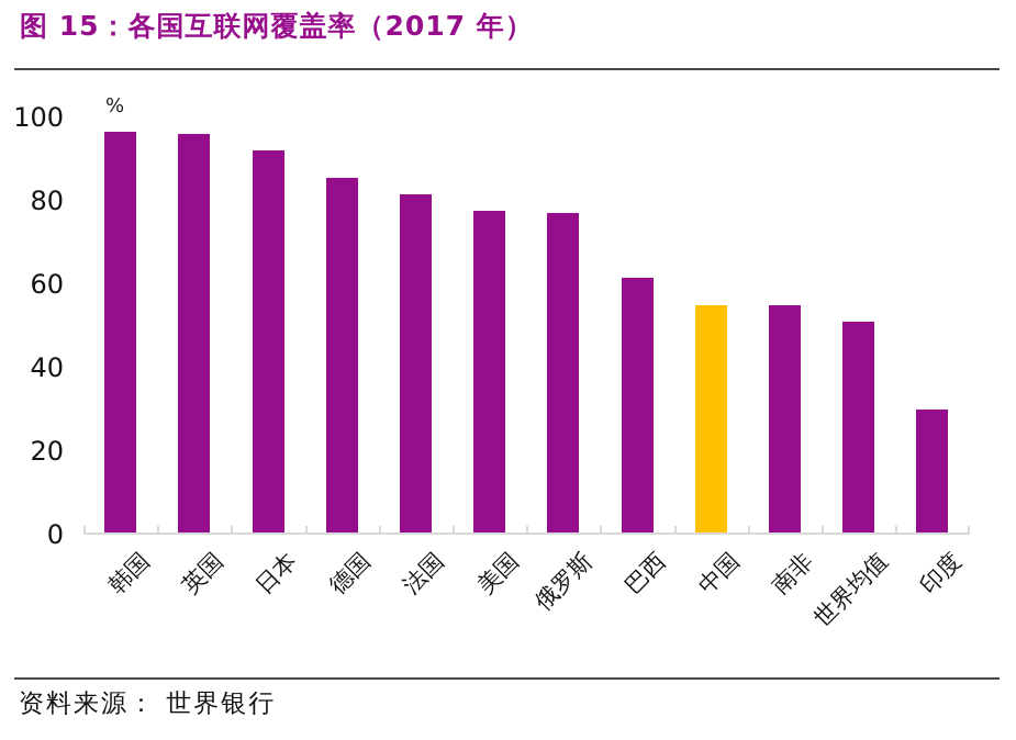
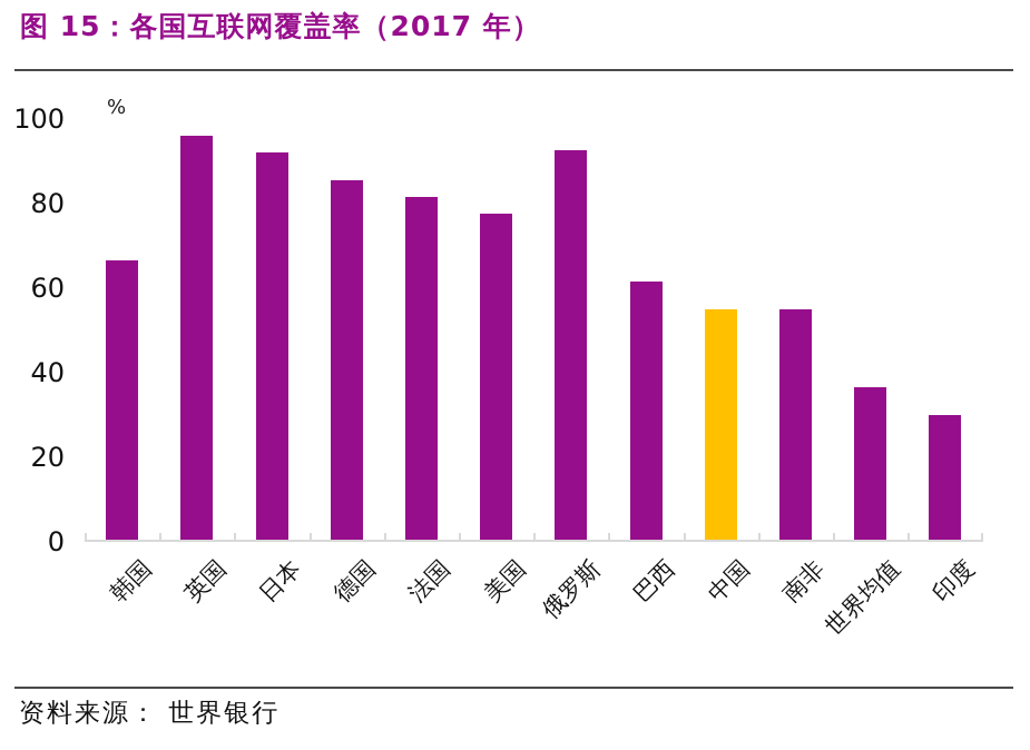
韩国: 96 -> 66
俄罗斯: 76 -> 92
世界均值: 50 -> 36
